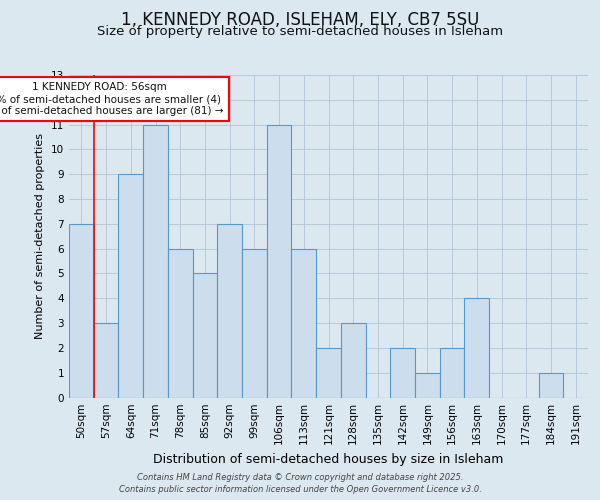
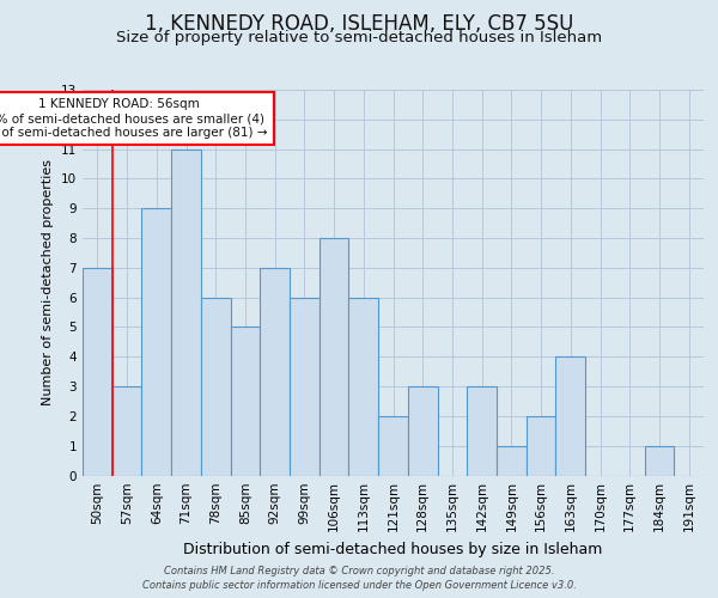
106sqm: 11 -> 8
142sqm: 2 -> 3
